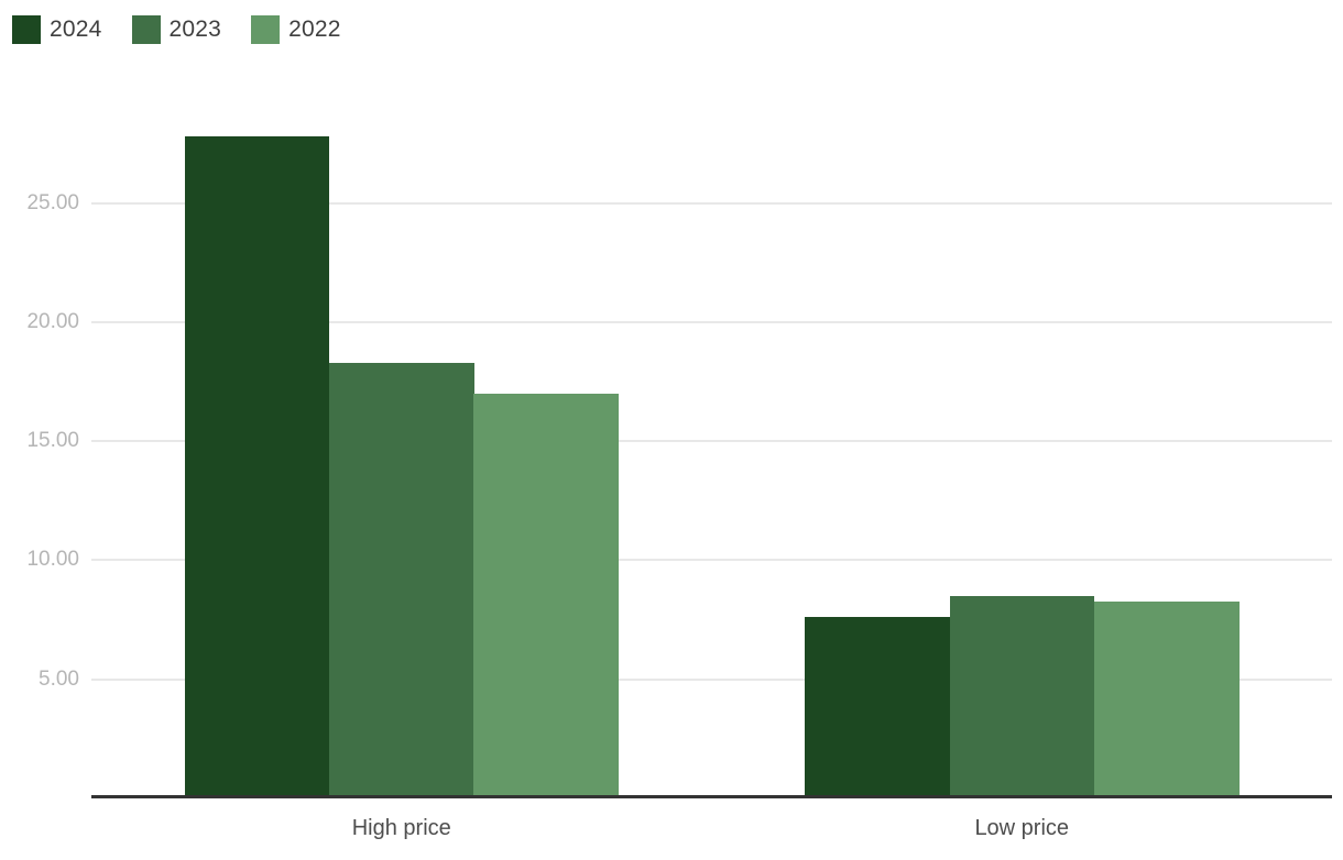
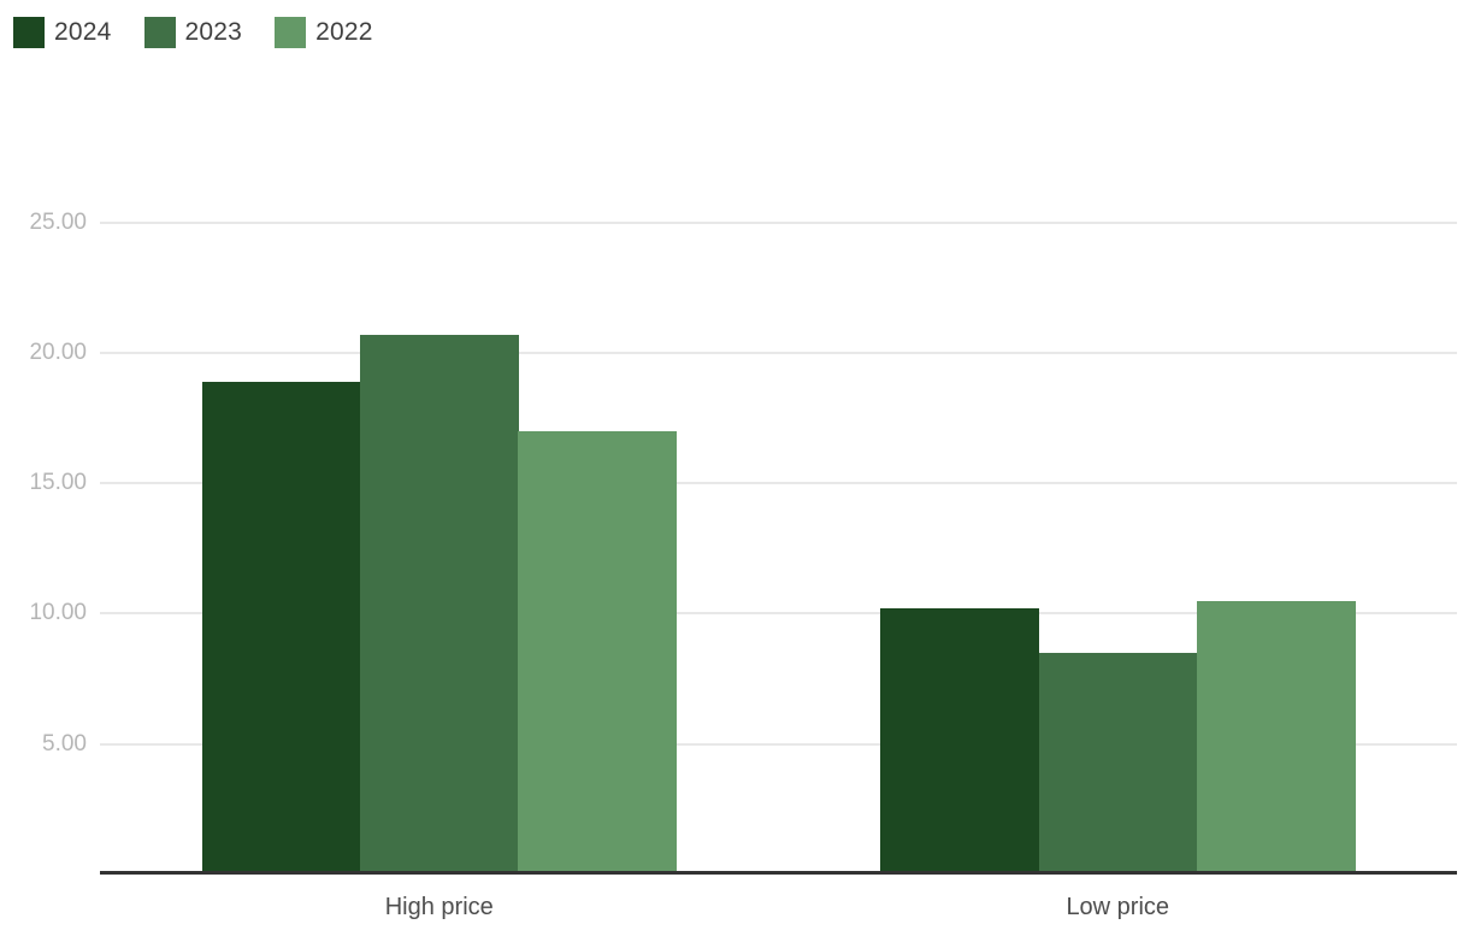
2024/High price: 27.8 -> 18.9
2023/High price: 18.3 -> 20.7
2024/Low price: 7.6 -> 10.2
2022/Low price: 8.2 -> 10.5
